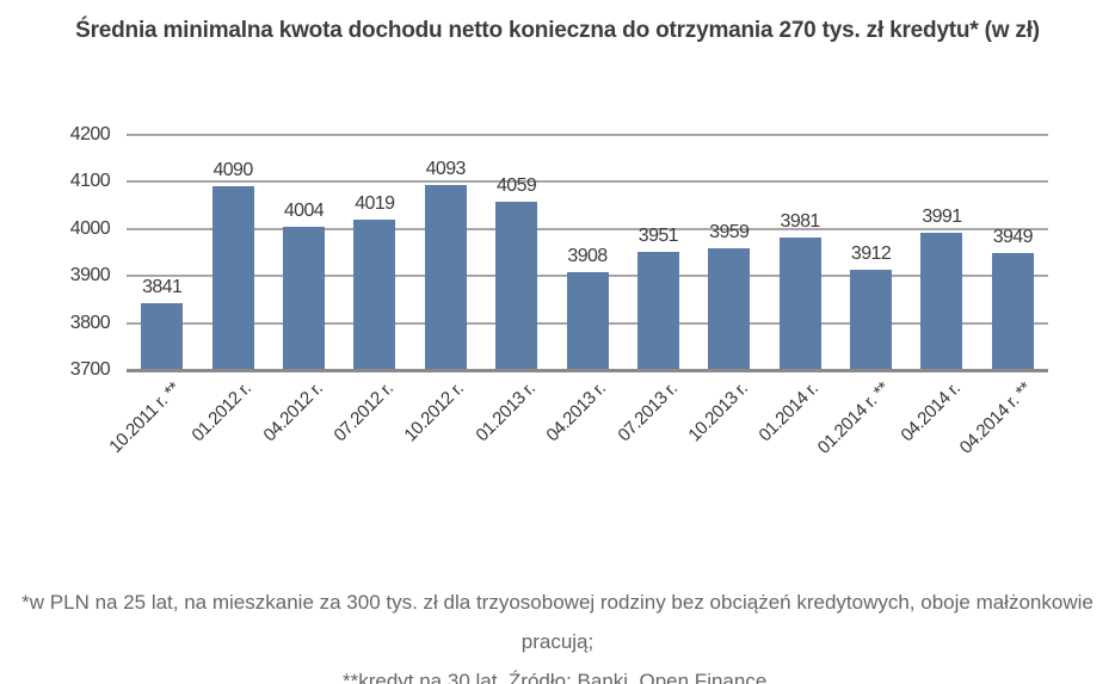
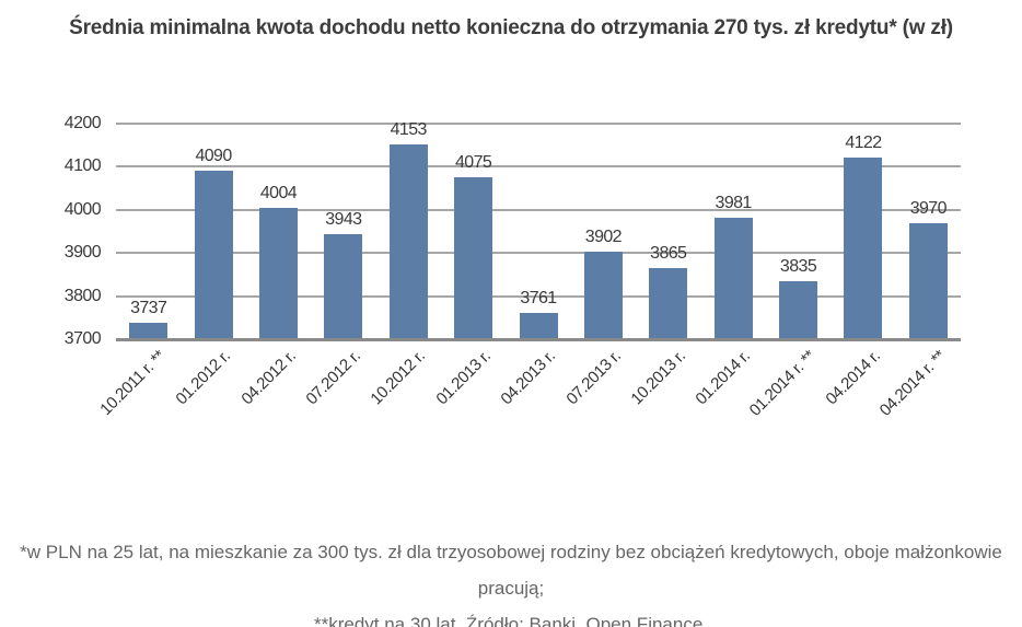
10.2011 r. **: 3841 -> 3737
07.2012 r.: 4019 -> 3943
10.2012 r.: 4093 -> 4153
01.2013 r.: 4059 -> 4075
04.2013 r.: 3908 -> 3761
07.2013 r.: 3951 -> 3902
10.2013 r.: 3959 -> 3865
01.2014 r. **: 3912 -> 3835
04.2014 r.: 3991 -> 4122
04.2014 r. **: 3949 -> 3970
